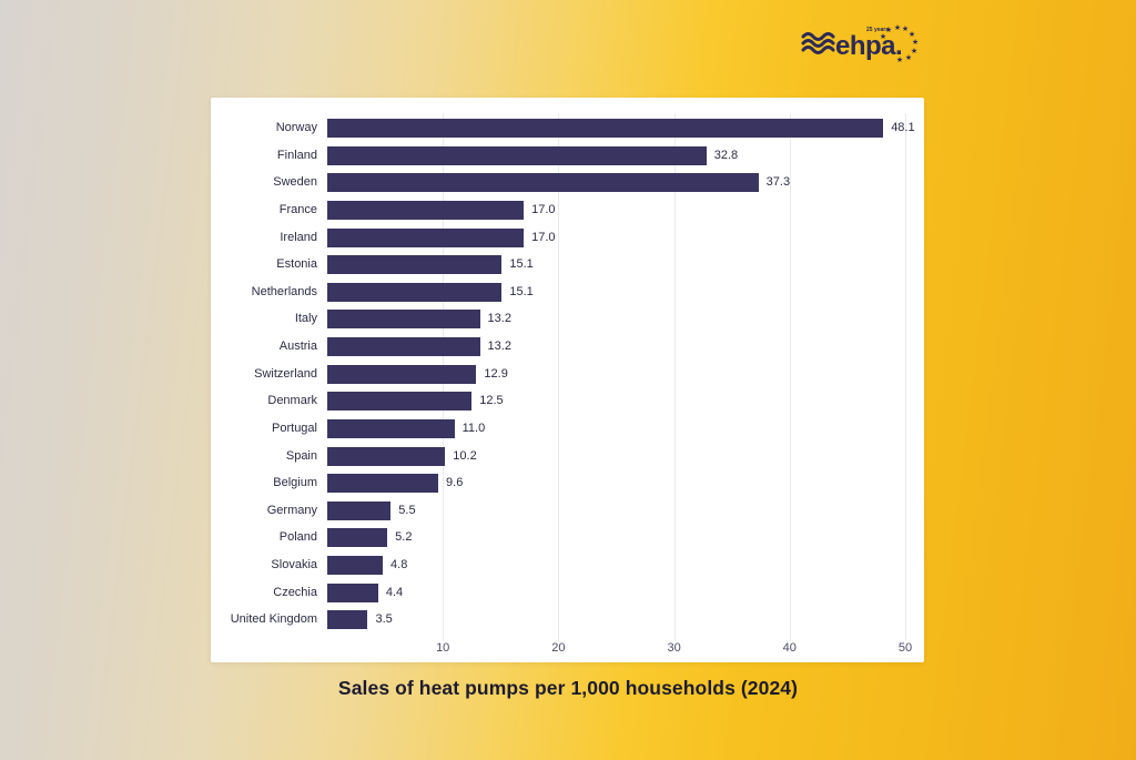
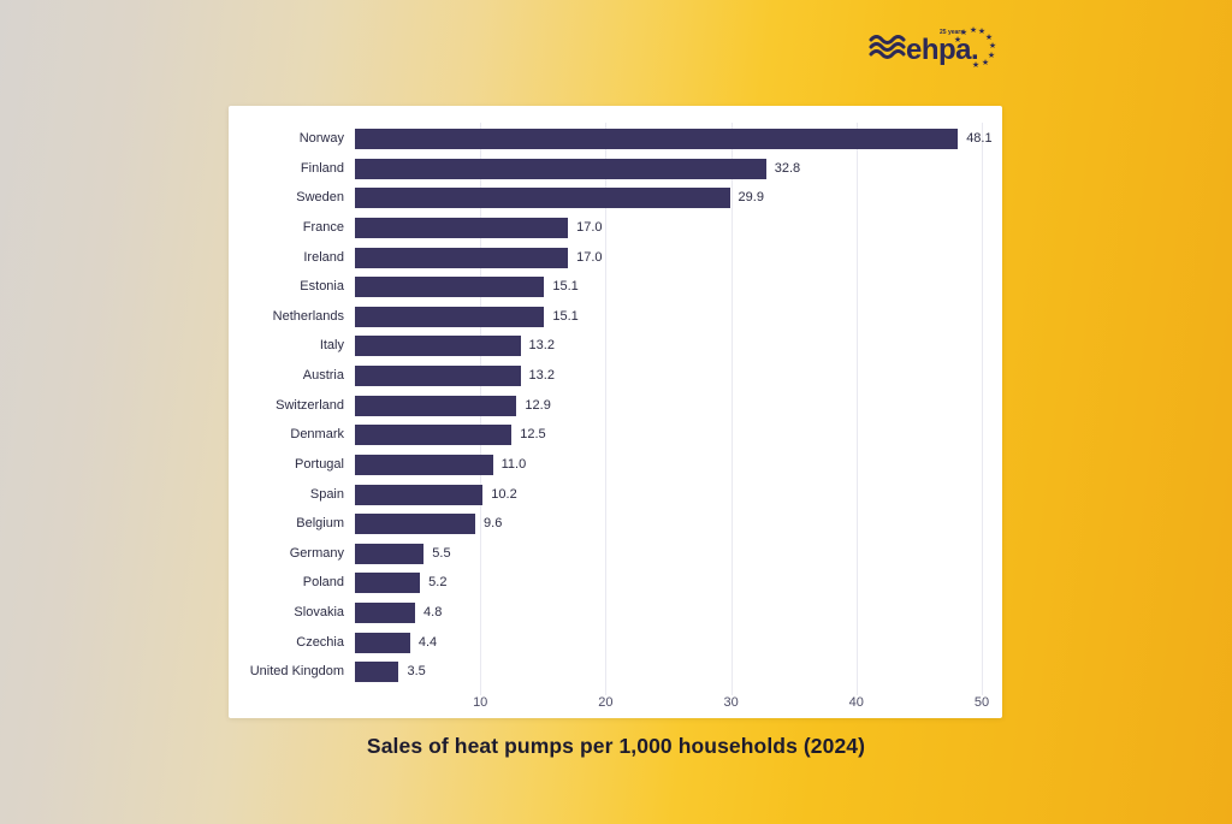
Sweden: 37.3 -> 29.9
